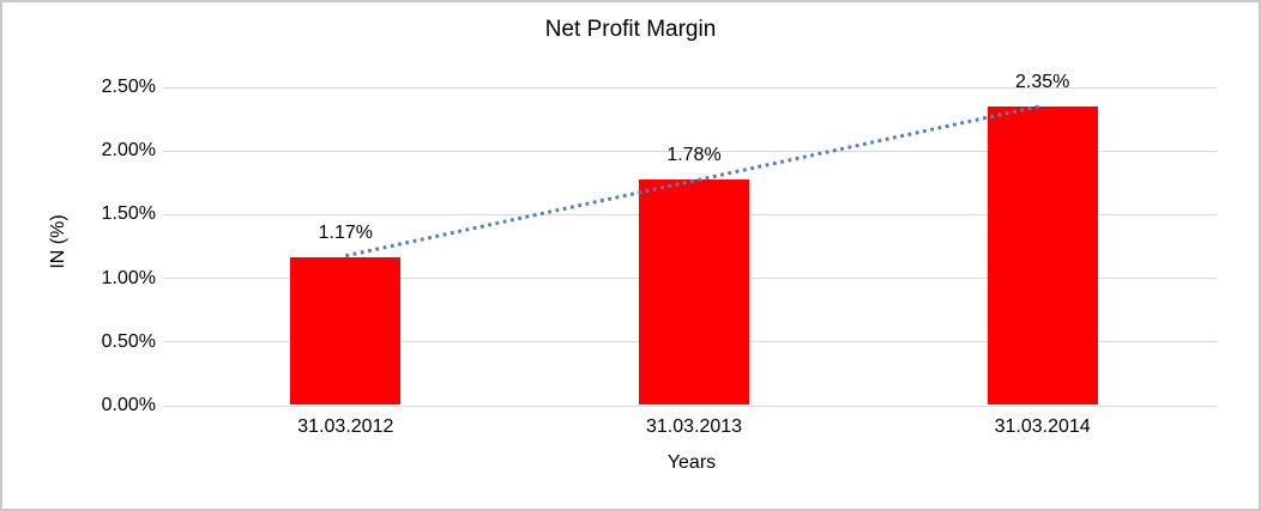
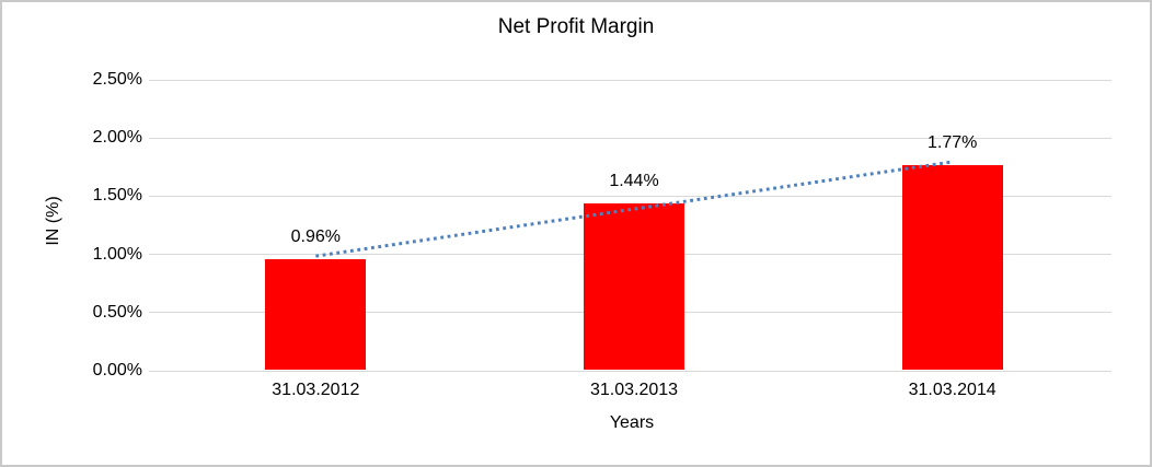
31.03.2012: 1.17% -> 0.96%
31.03.2013: 1.78% -> 1.44%
31.03.2014: 2.35% -> 1.77%
